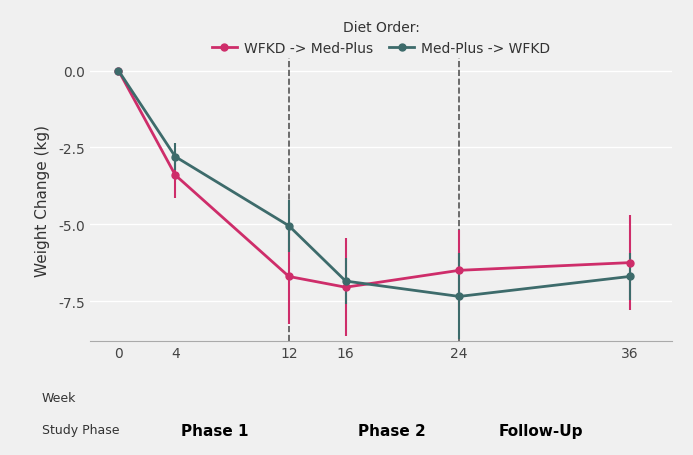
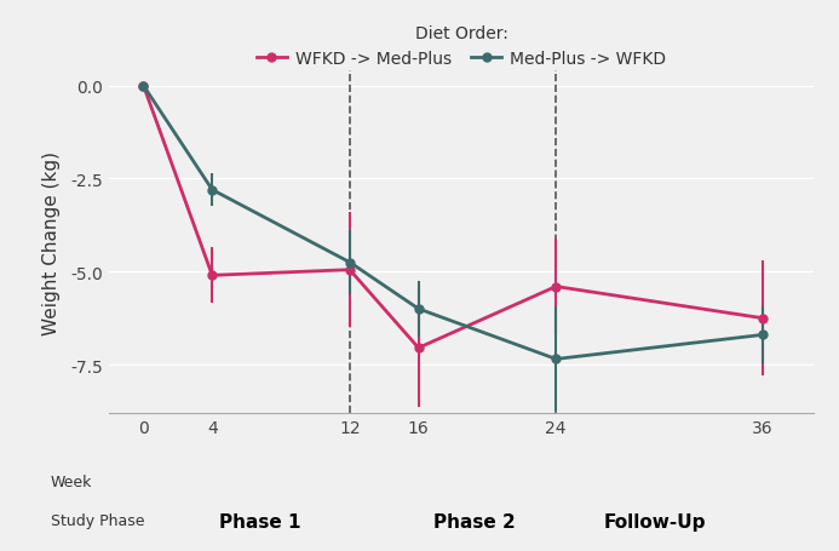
WFKD -> Med-Plus/4: -3.40 -> -5.10
WFKD -> Med-Plus/12: -6.70 -> -4.95
Med-Plus -> WFKD/12: -5.05 -> -4.75
Med-Plus -> WFKD/16: -6.85 -> -6.00
WFKD -> Med-Plus/24: -6.50 -> -5.40
